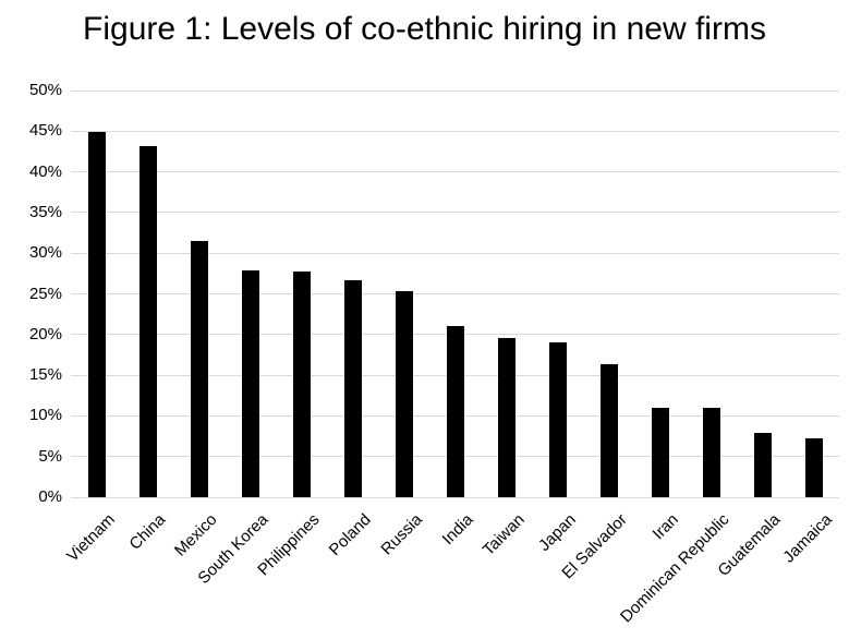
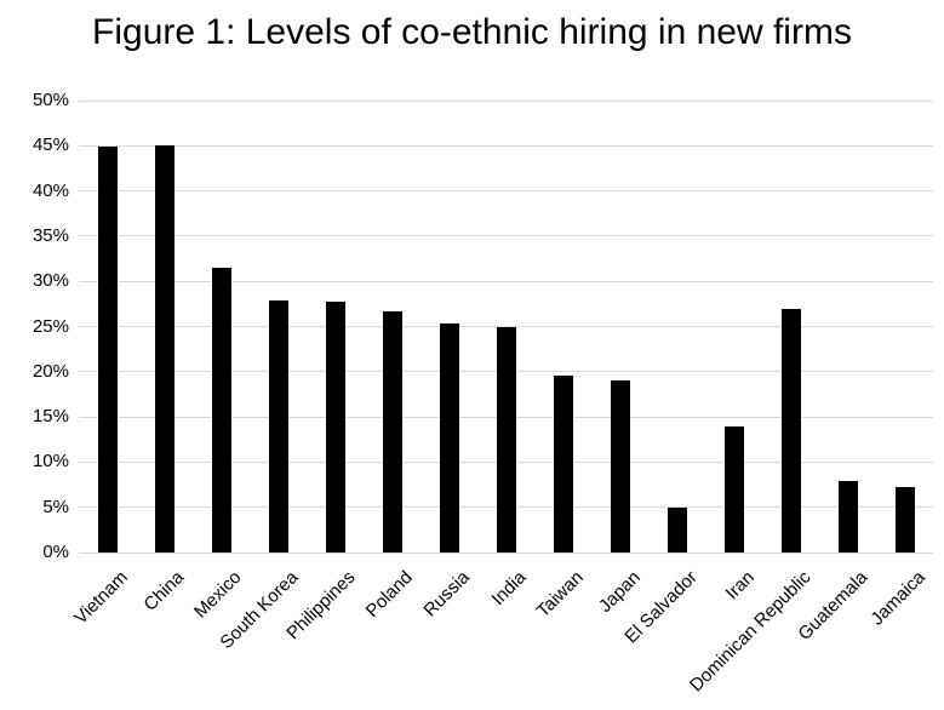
China: 43% -> 45%
India: 21% -> 25%
El Salvador: 16% -> 5%
Iran: 11% -> 14%
Dominican Republic: 11% -> 27%
